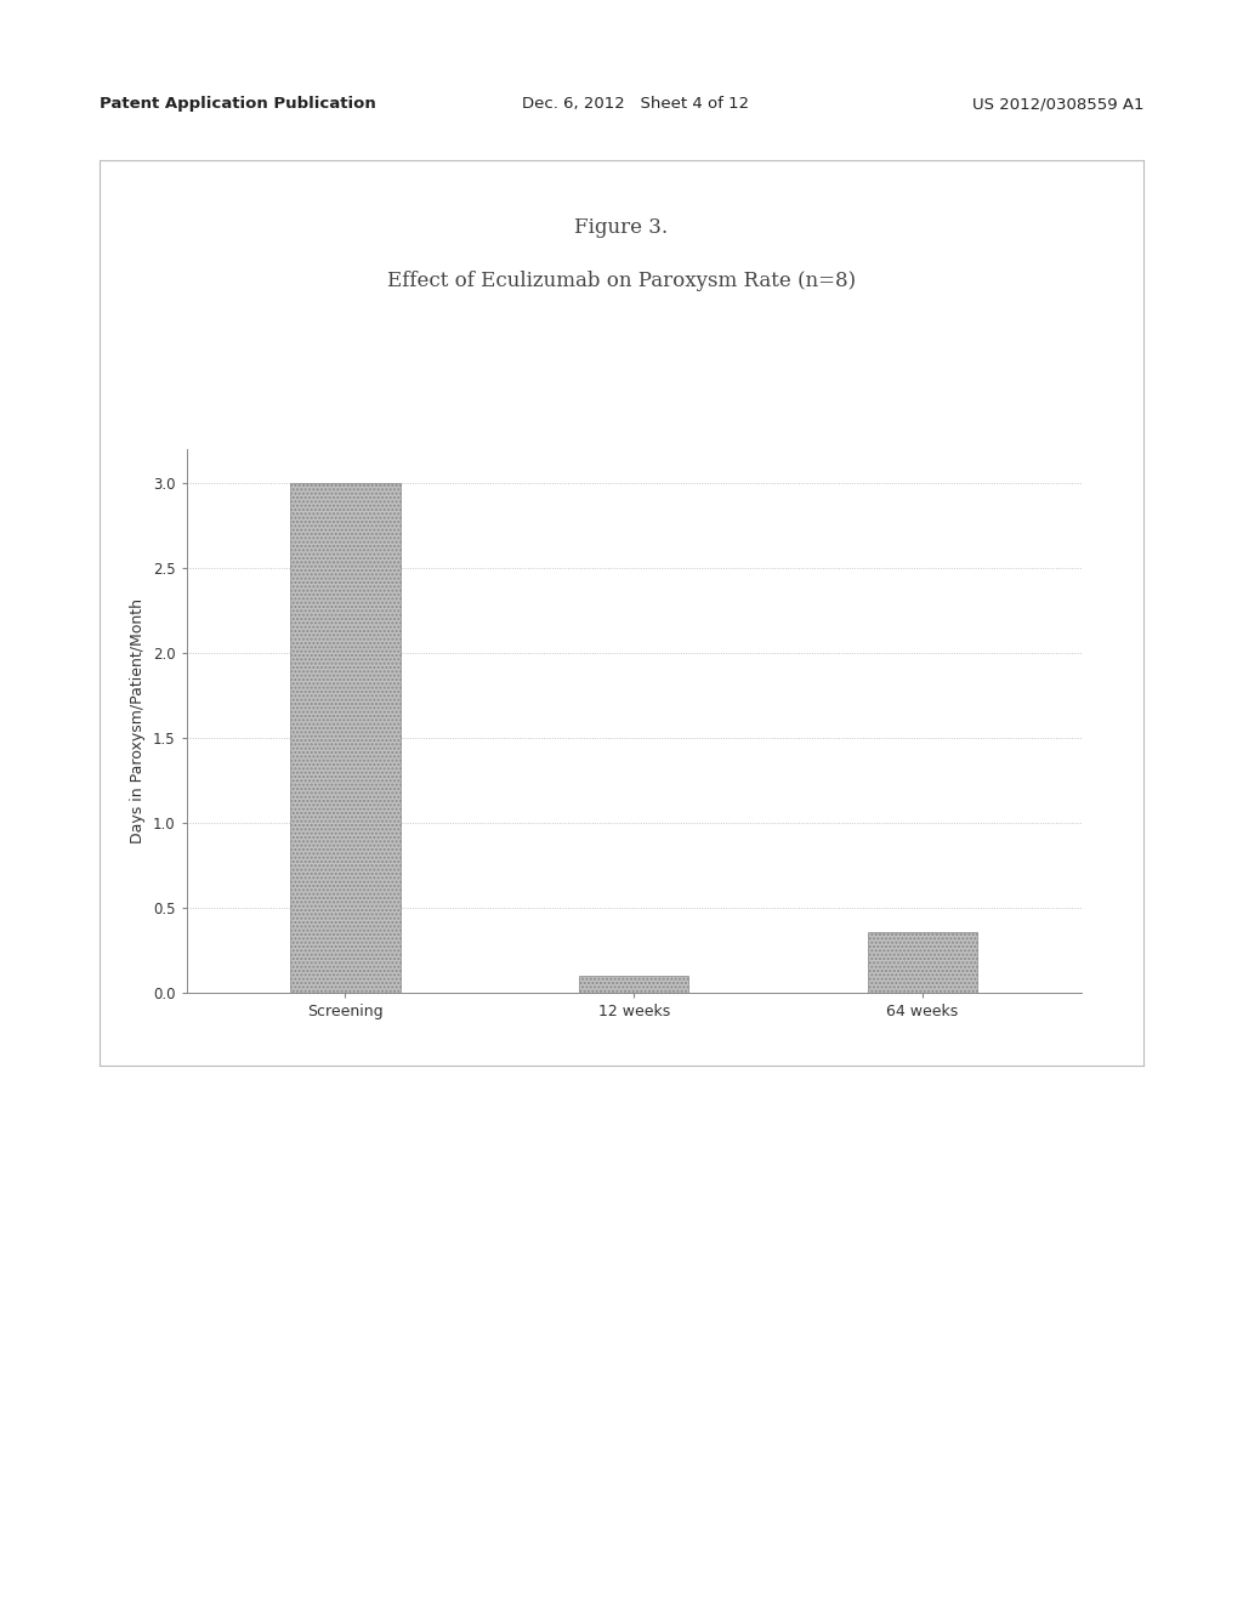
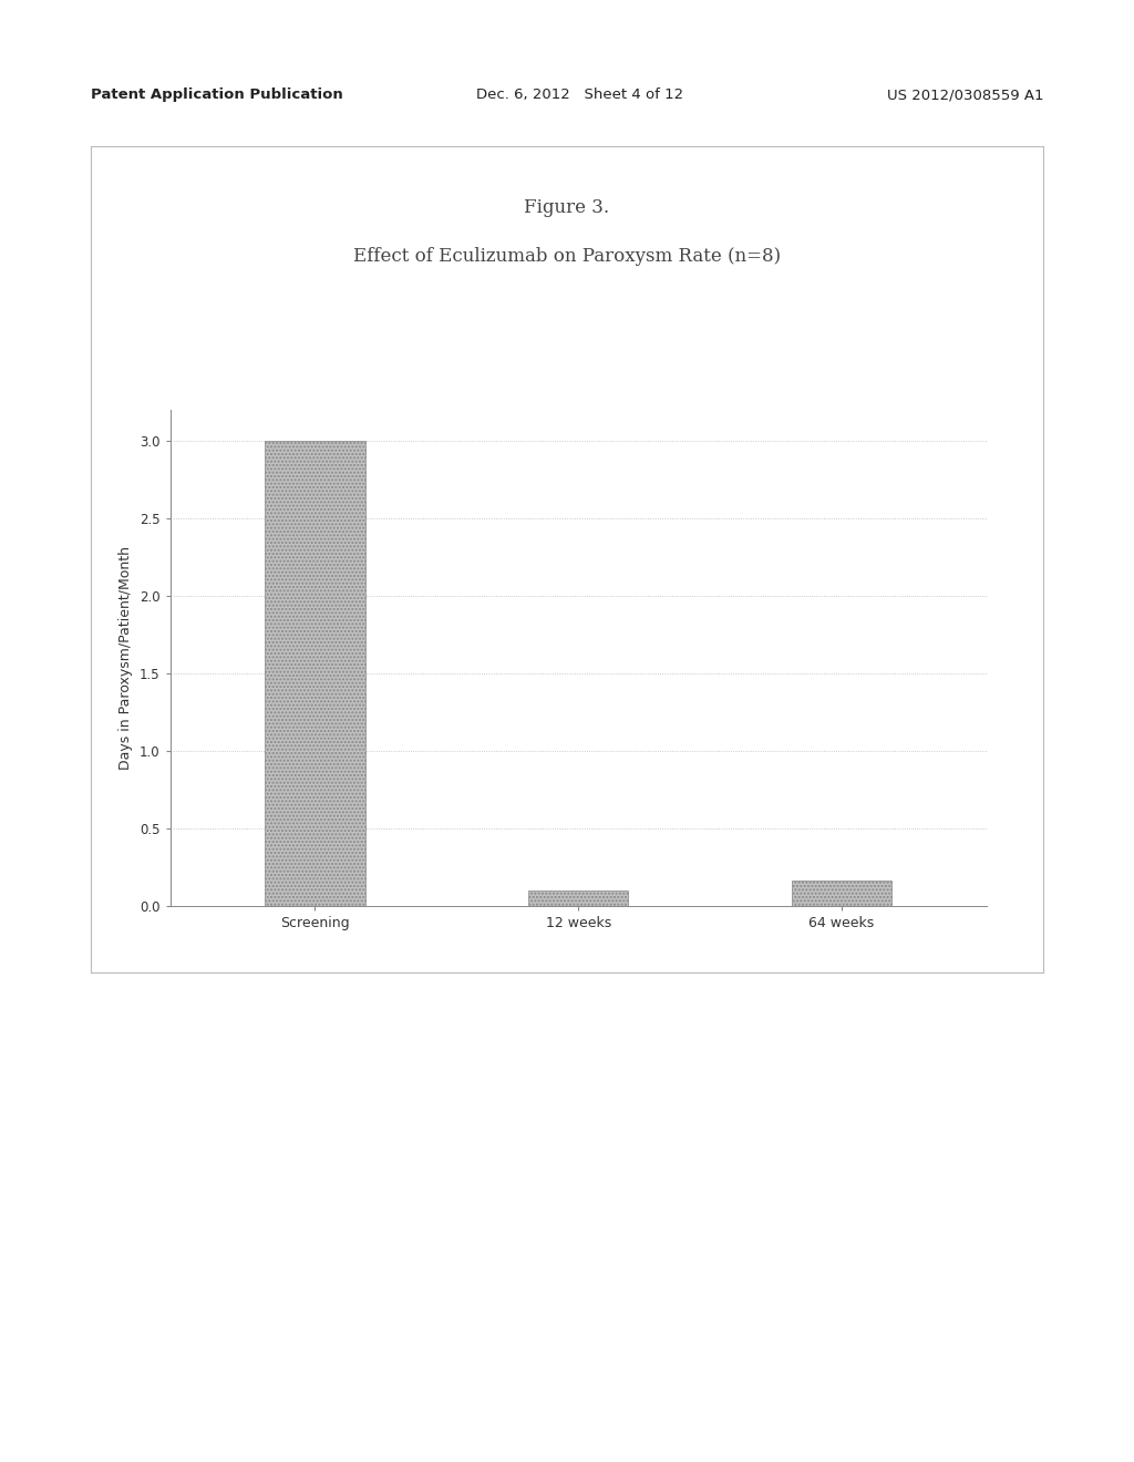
64 weeks: 0.36 -> 0.17
